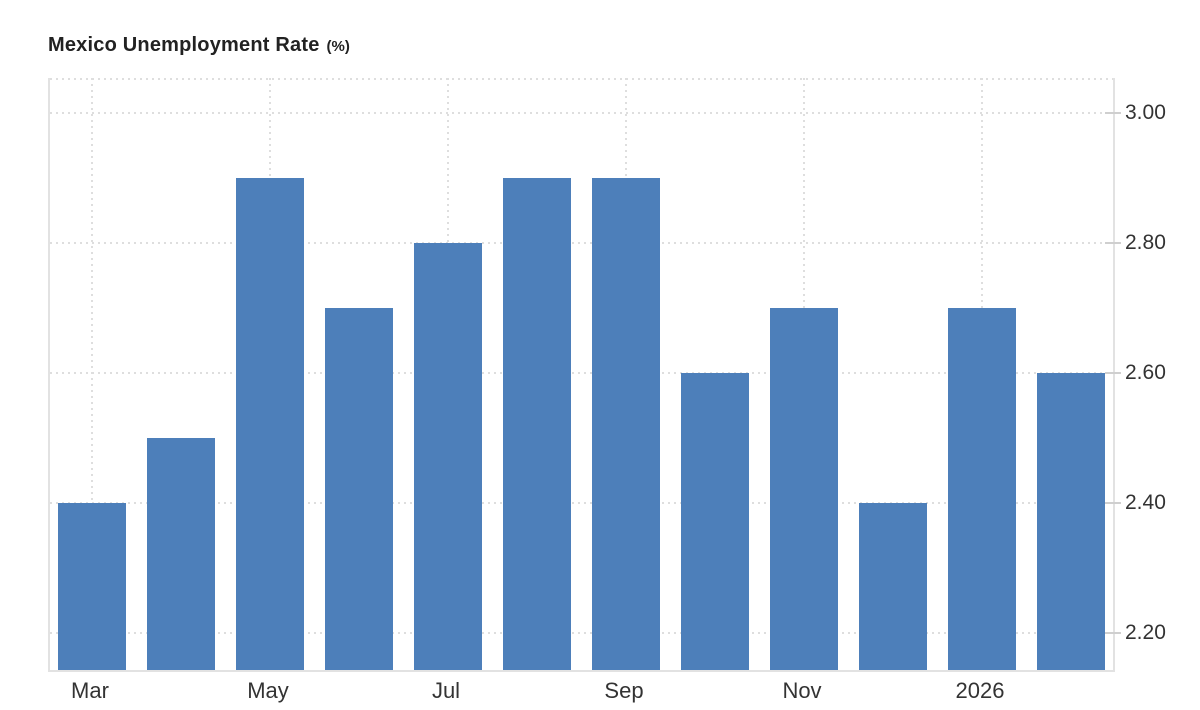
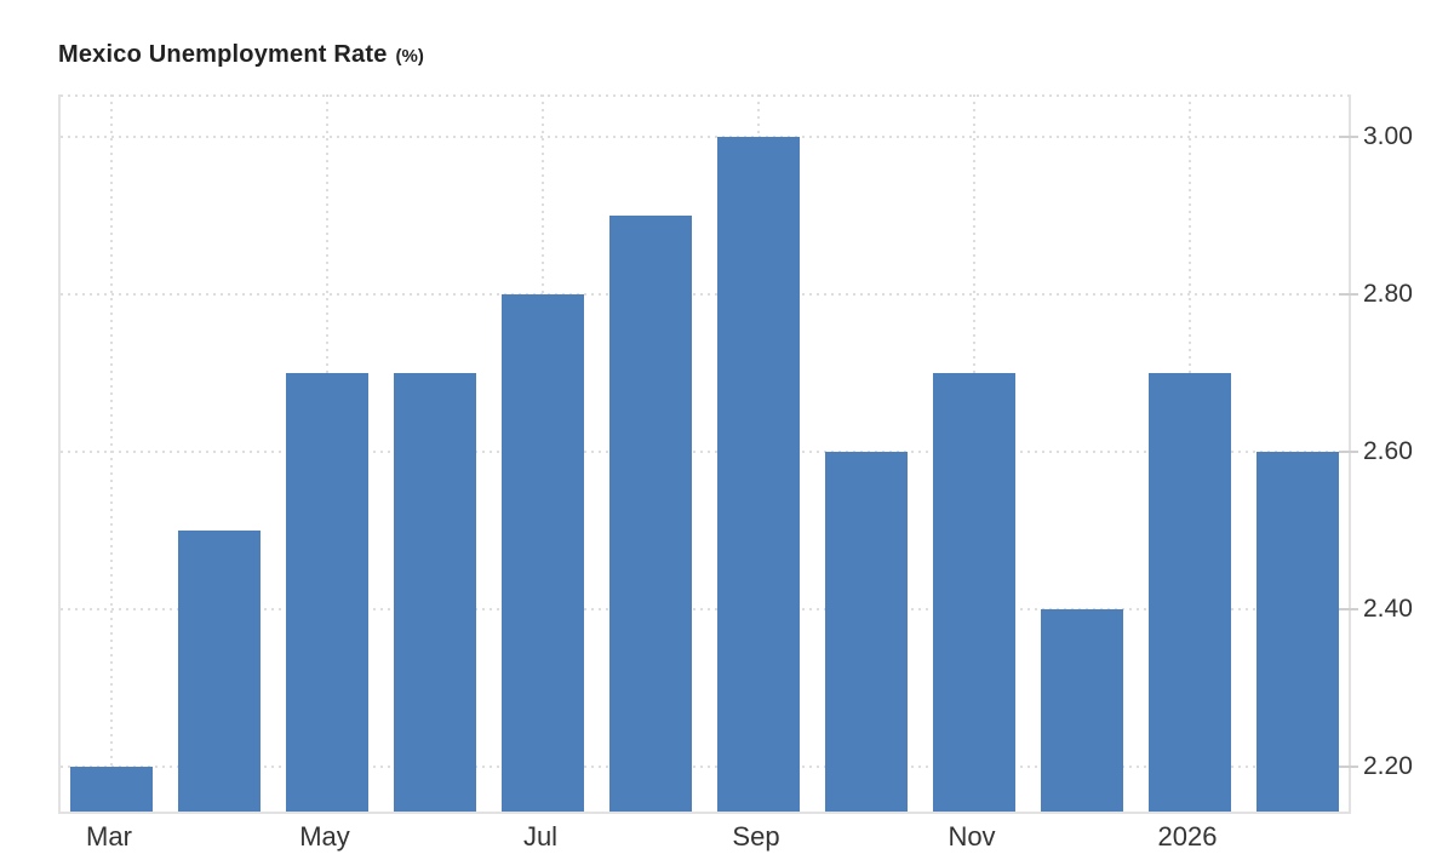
Mar: 2.4 -> 2.2
May: 2.9 -> 2.7
Sep: 2.9 -> 3.0
